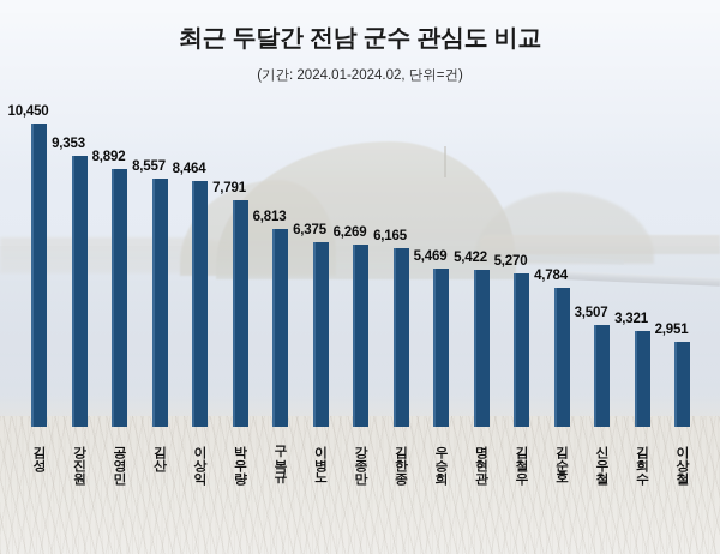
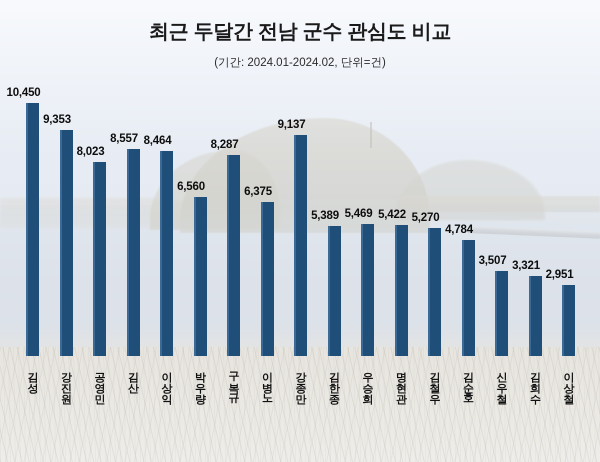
공영민: 8,892 -> 8,023
박우량: 7,791 -> 6,560
구복규: 6,813 -> 8,287
강종만: 6,269 -> 9,137
김한종: 6,165 -> 5,389
